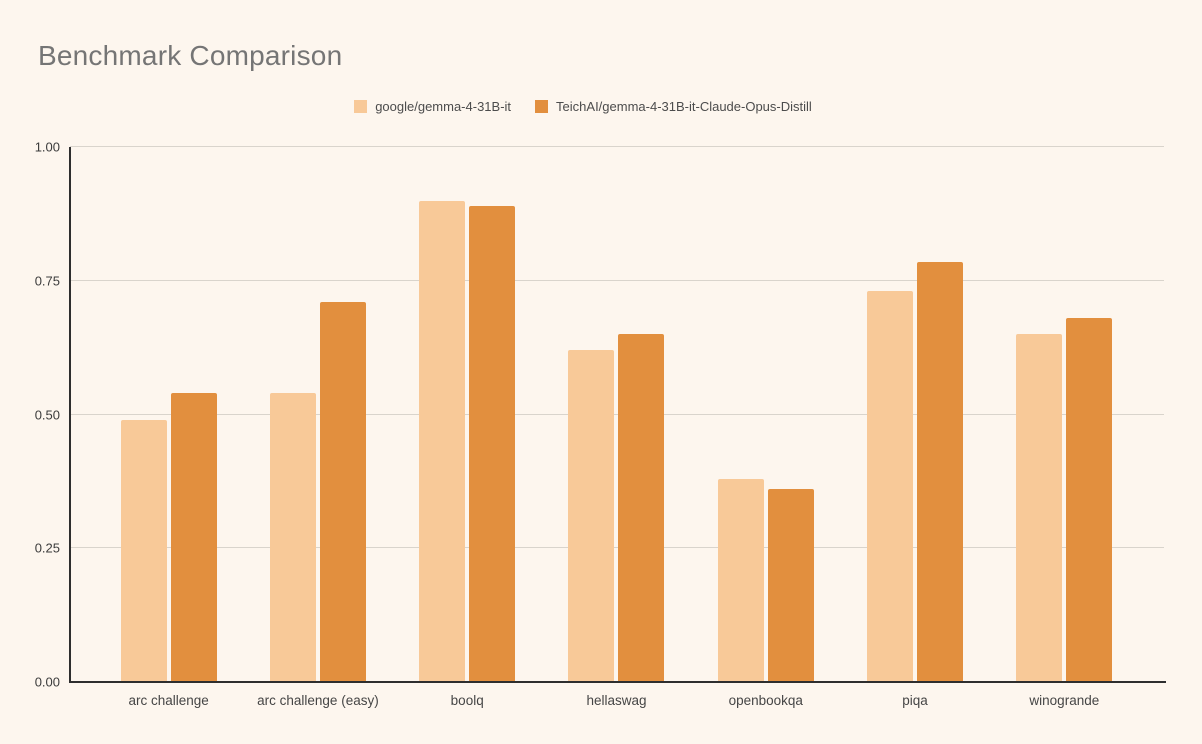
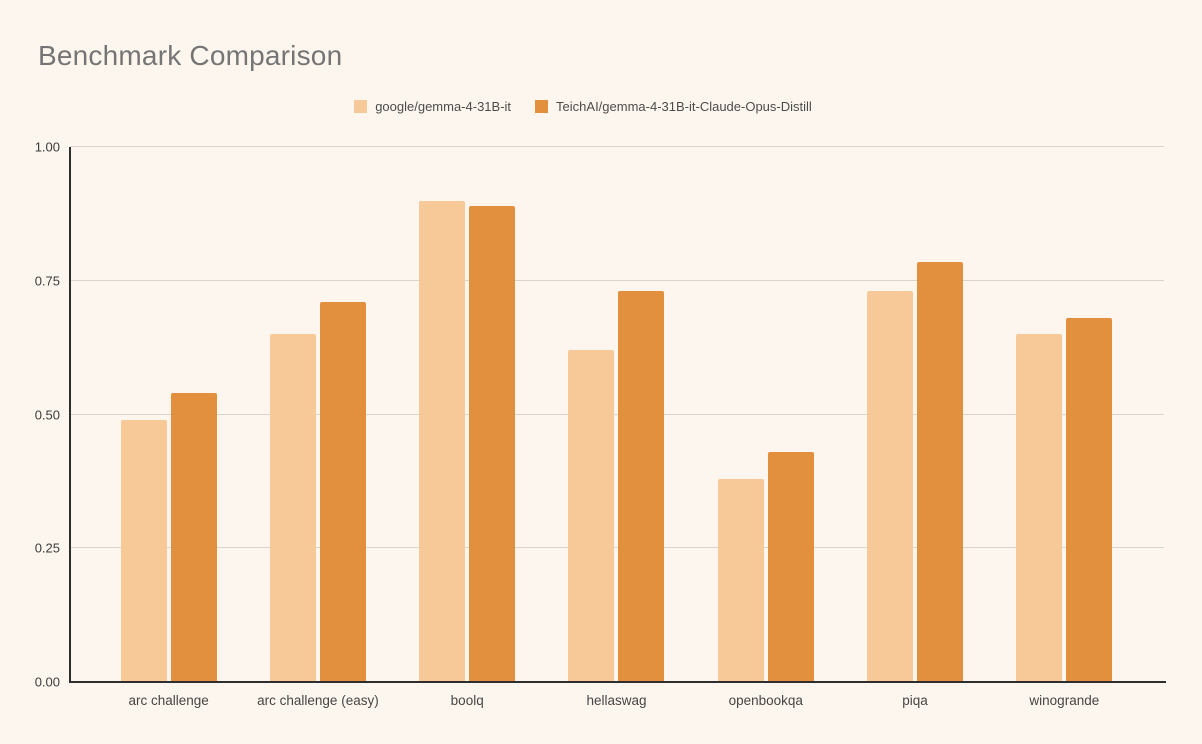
google/gemma-4-31B-it/arc challenge (easy): 0.54 -> 0.65
TeichAI/gemma-4-31B-it-Claude-Opus-Distill/hellaswag: 0.65 -> 0.73
TeichAI/gemma-4-31B-it-Claude-Opus-Distill/openbookqa: 0.36 -> 0.43
